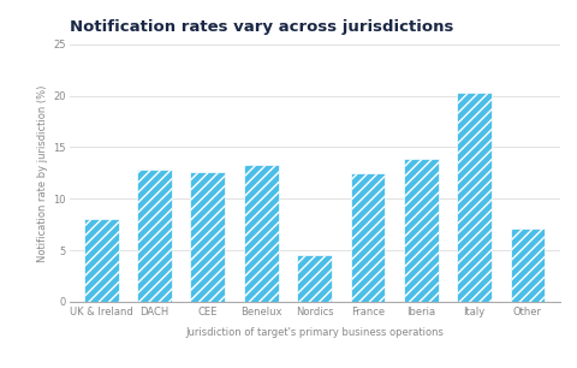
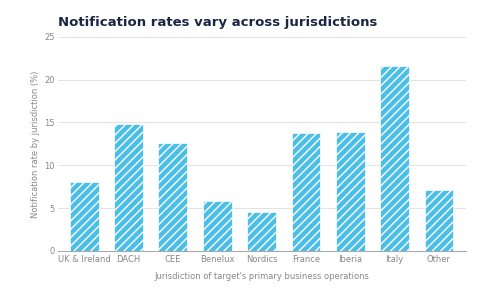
DACH: 12.8 -> 14.8
Benelux: 13.3 -> 5.8
France: 12.5 -> 13.8
Italy: 20.3 -> 21.6
